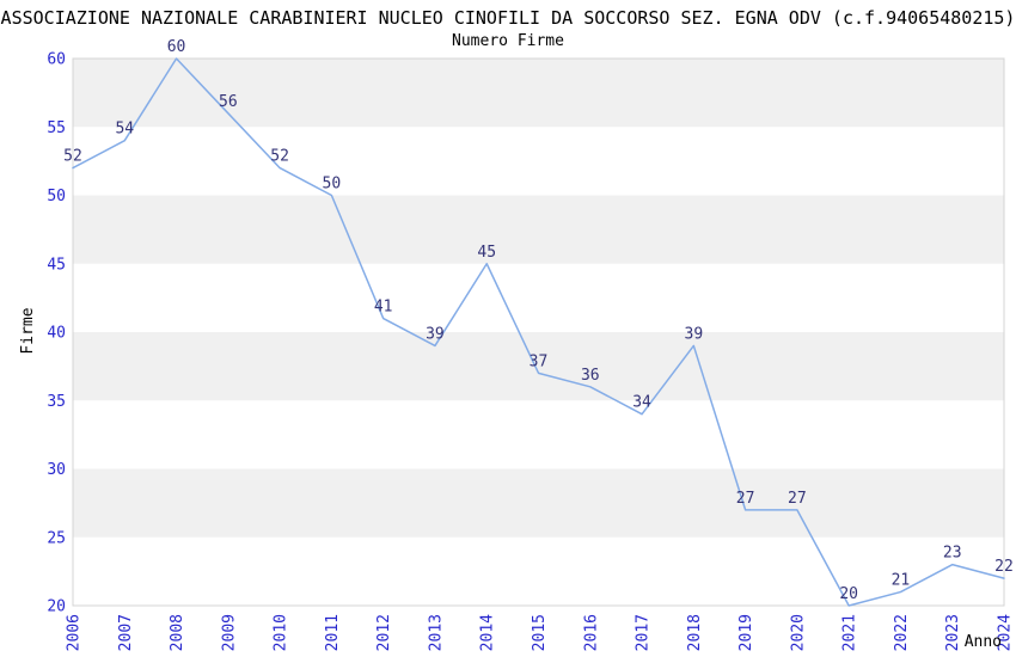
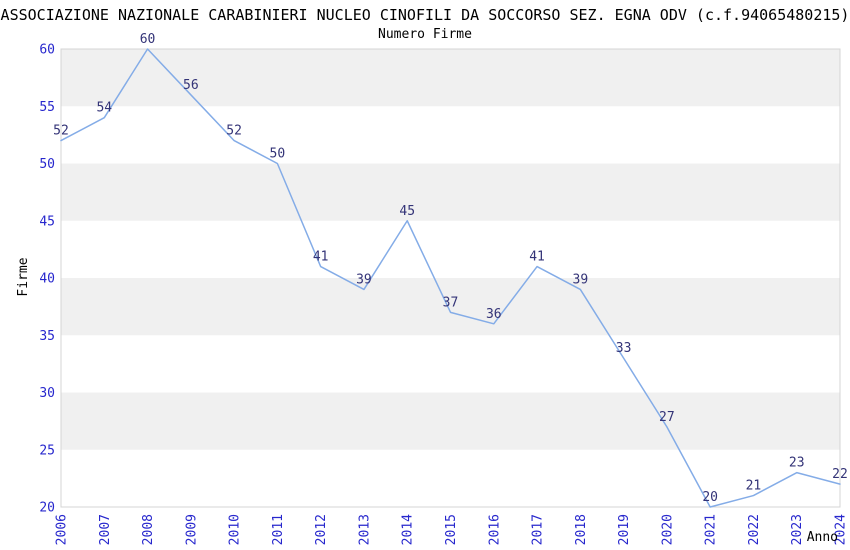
2017: 34 -> 41
2019: 27 -> 33
